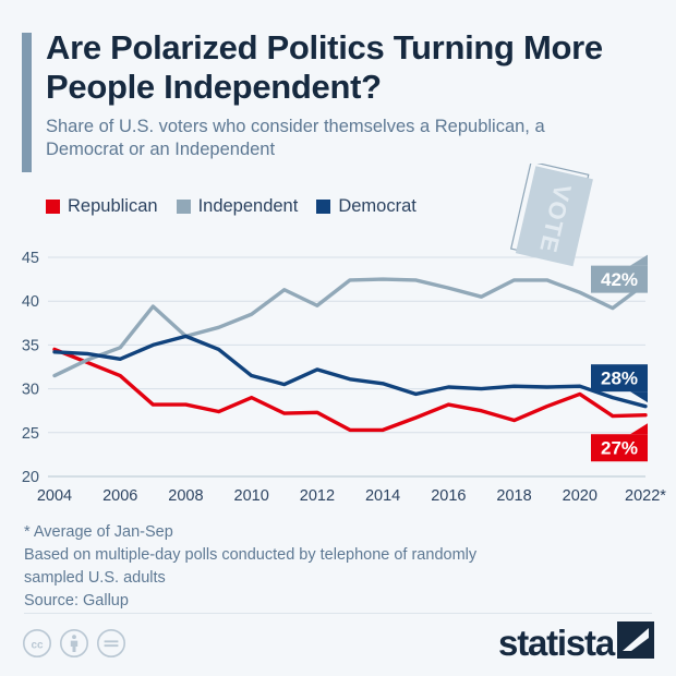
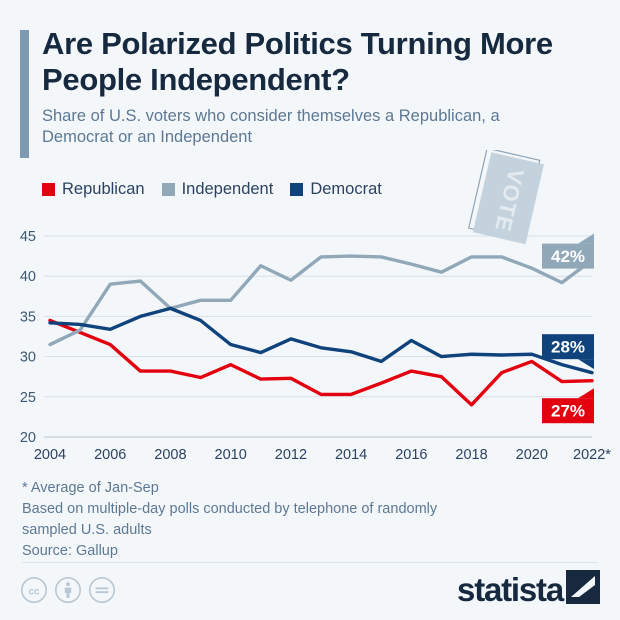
Independent/2006: 35 -> 39
Independent/2010: 38 -> 37
Democrat/2016: 30 -> 32
Republican/2018: 26 -> 24
